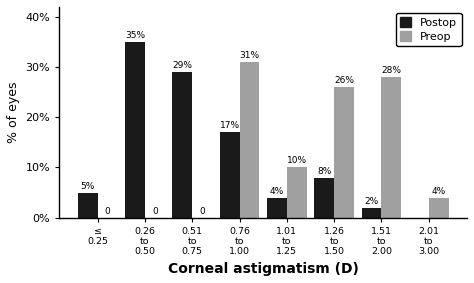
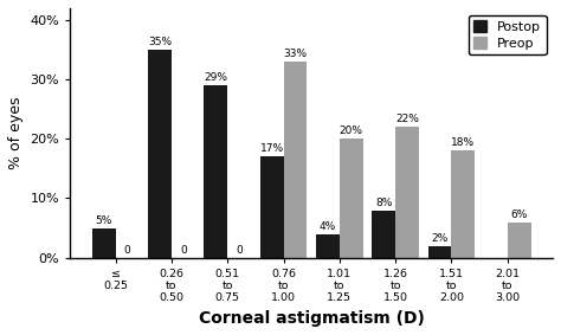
Preop/0.76 to 1.00: 31% -> 33%
Preop/1.01 to 1.25: 10% -> 20%
Preop/1.26 to 1.50: 26% -> 22%
Preop/1.51 to 2.00: 28% -> 18%
Preop/2.01 to 3.00: 4% -> 6%
